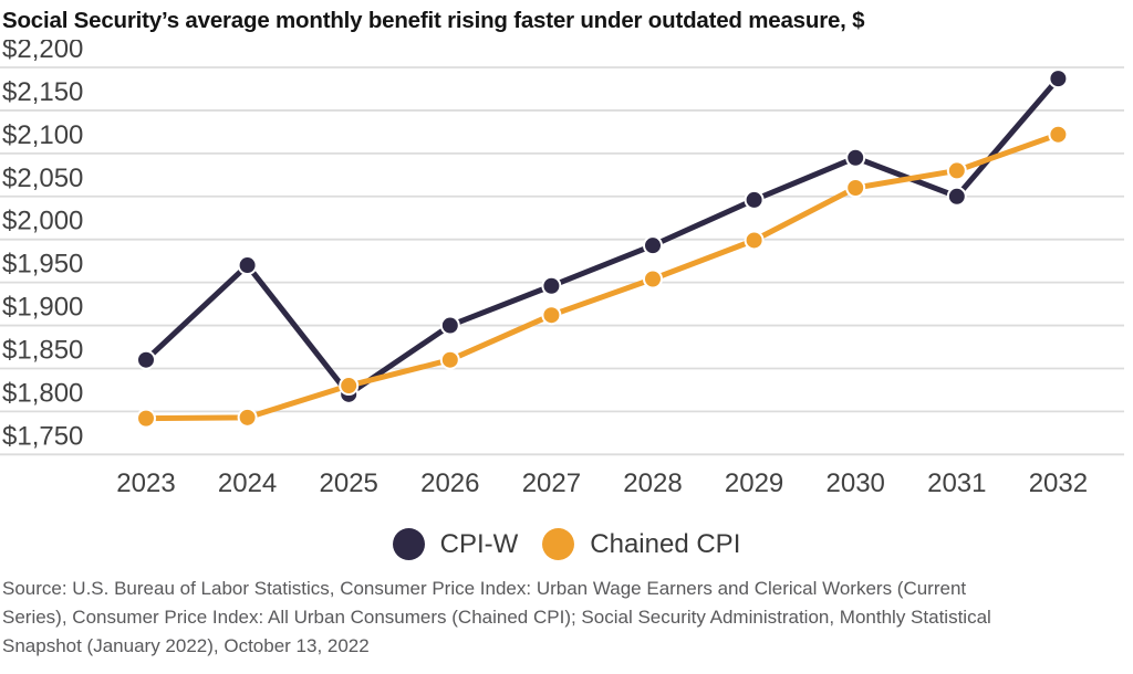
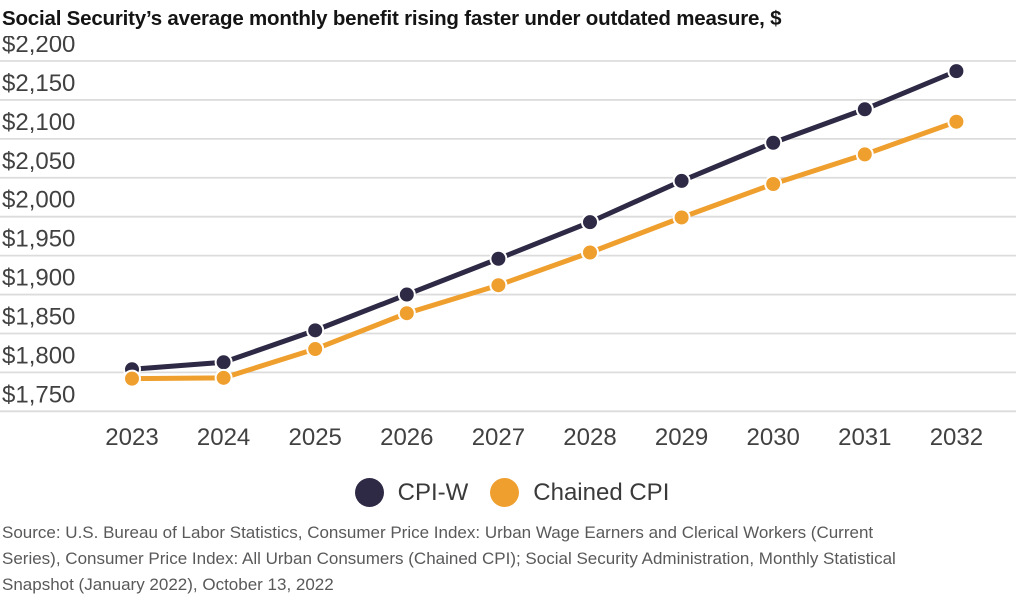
CPI-W/2023: $1860 -> $1800
CPI-W/2024: $1970 -> $1810
CPI-W/2025: $1820 -> $1850
Chained CPI/2026: $1860 -> $1880
Chained CPI/2030: $2060 -> $2040
CPI-W/2031: $2050 -> $2140
